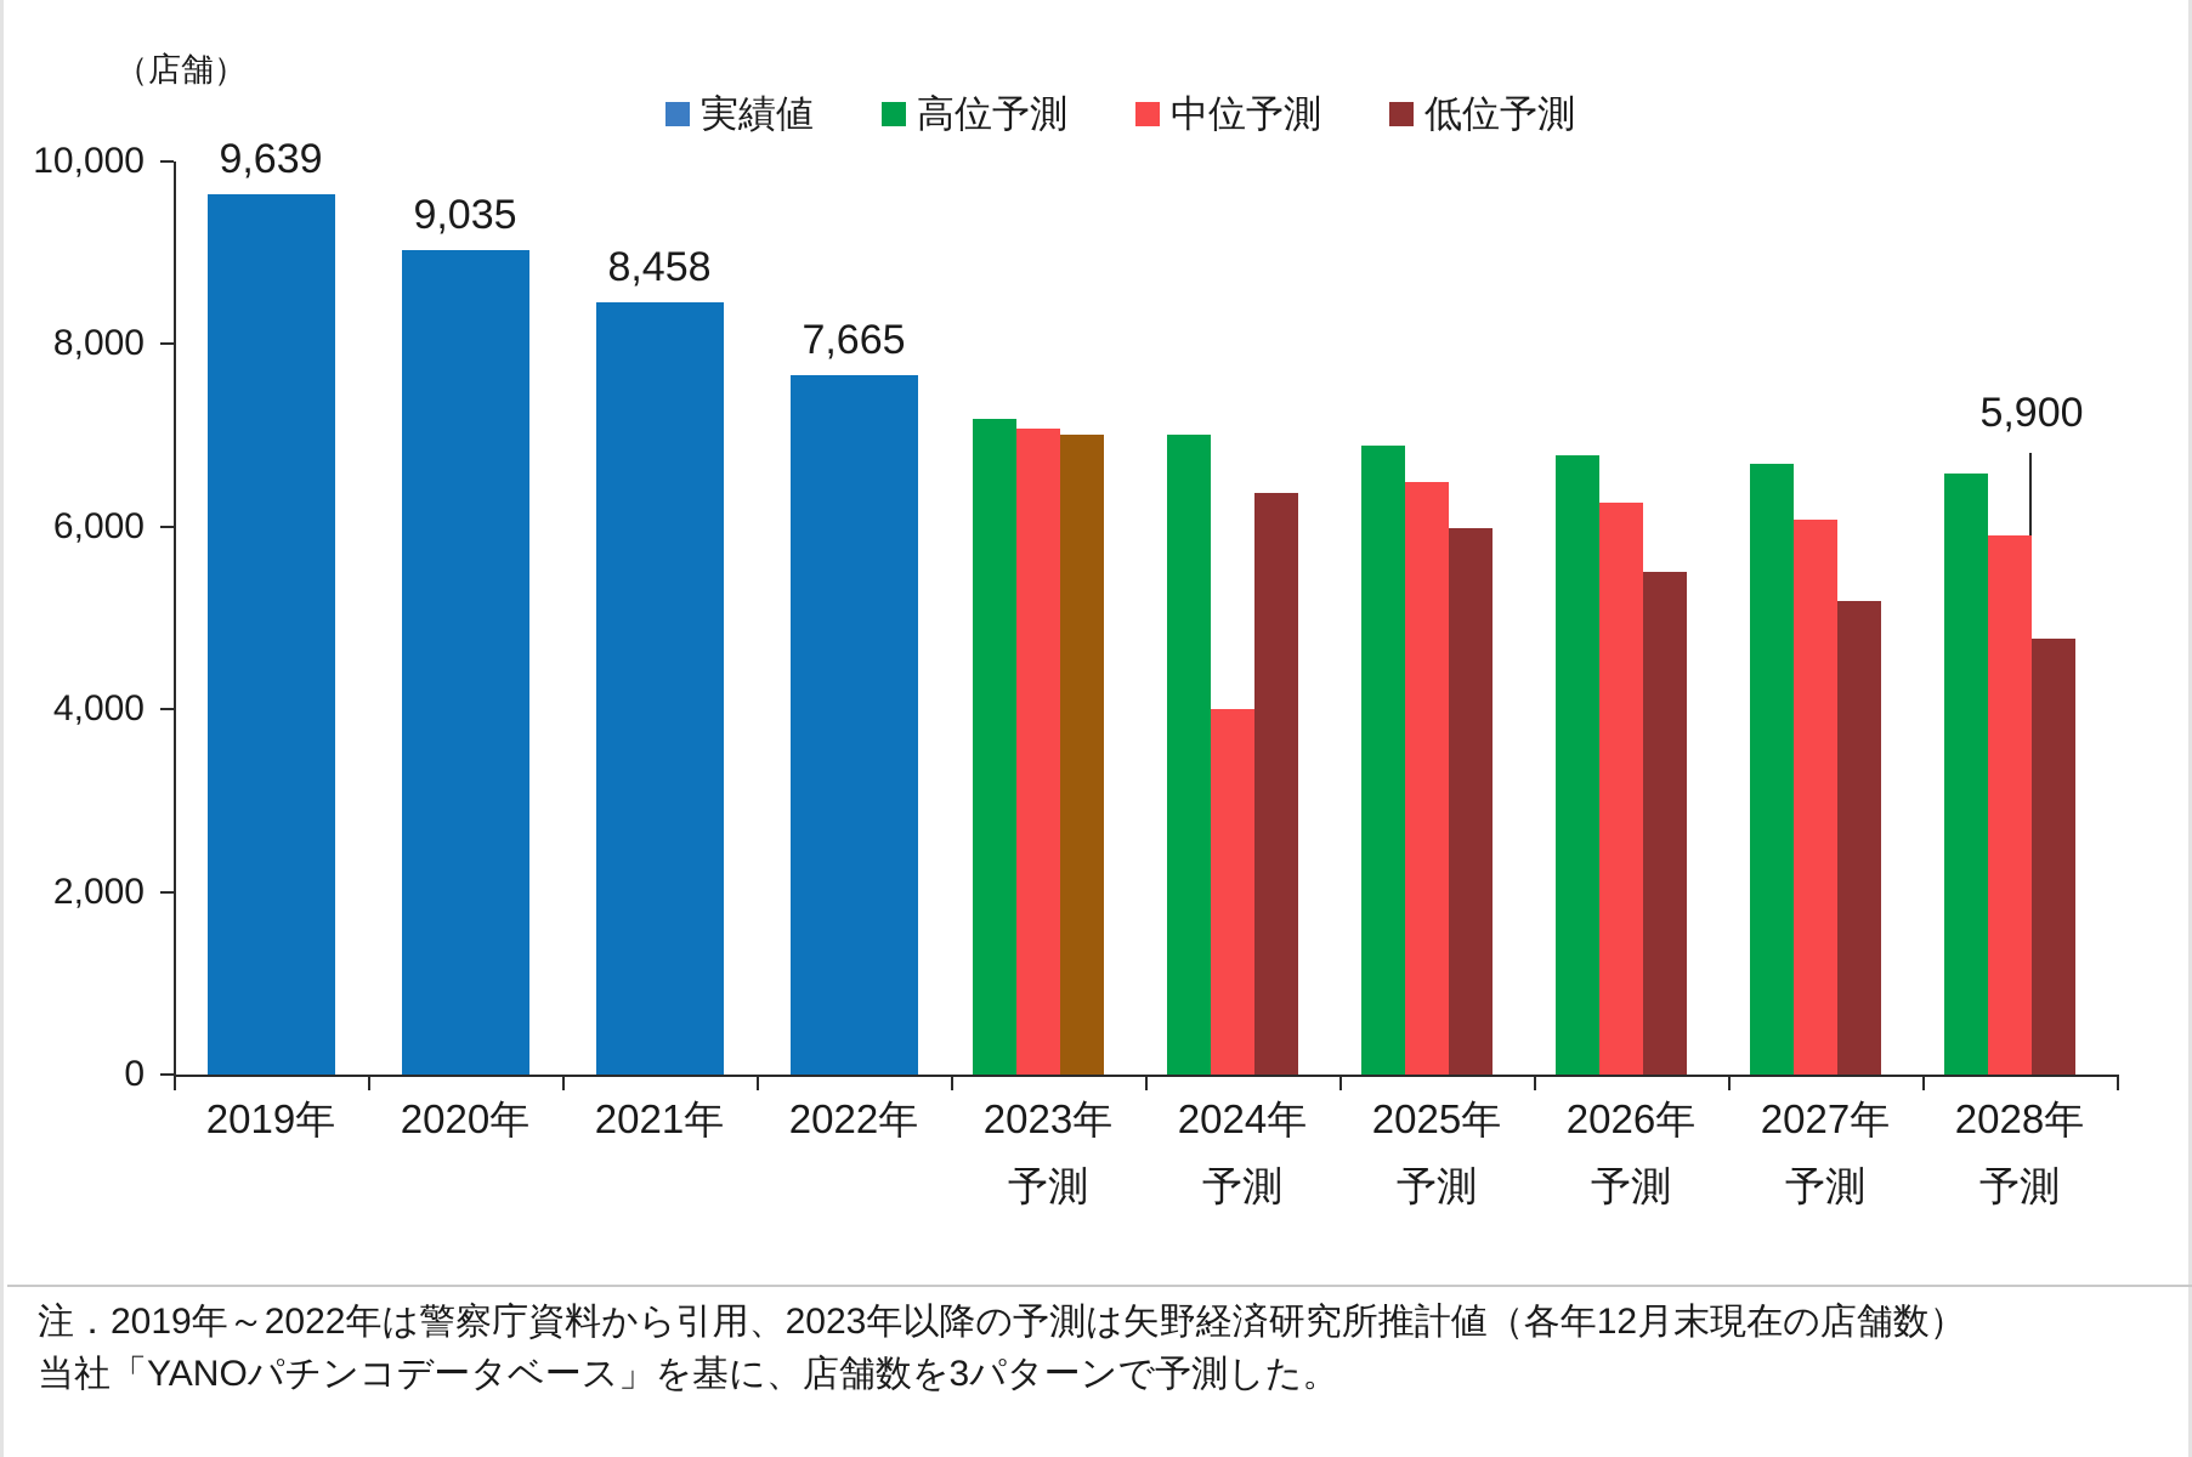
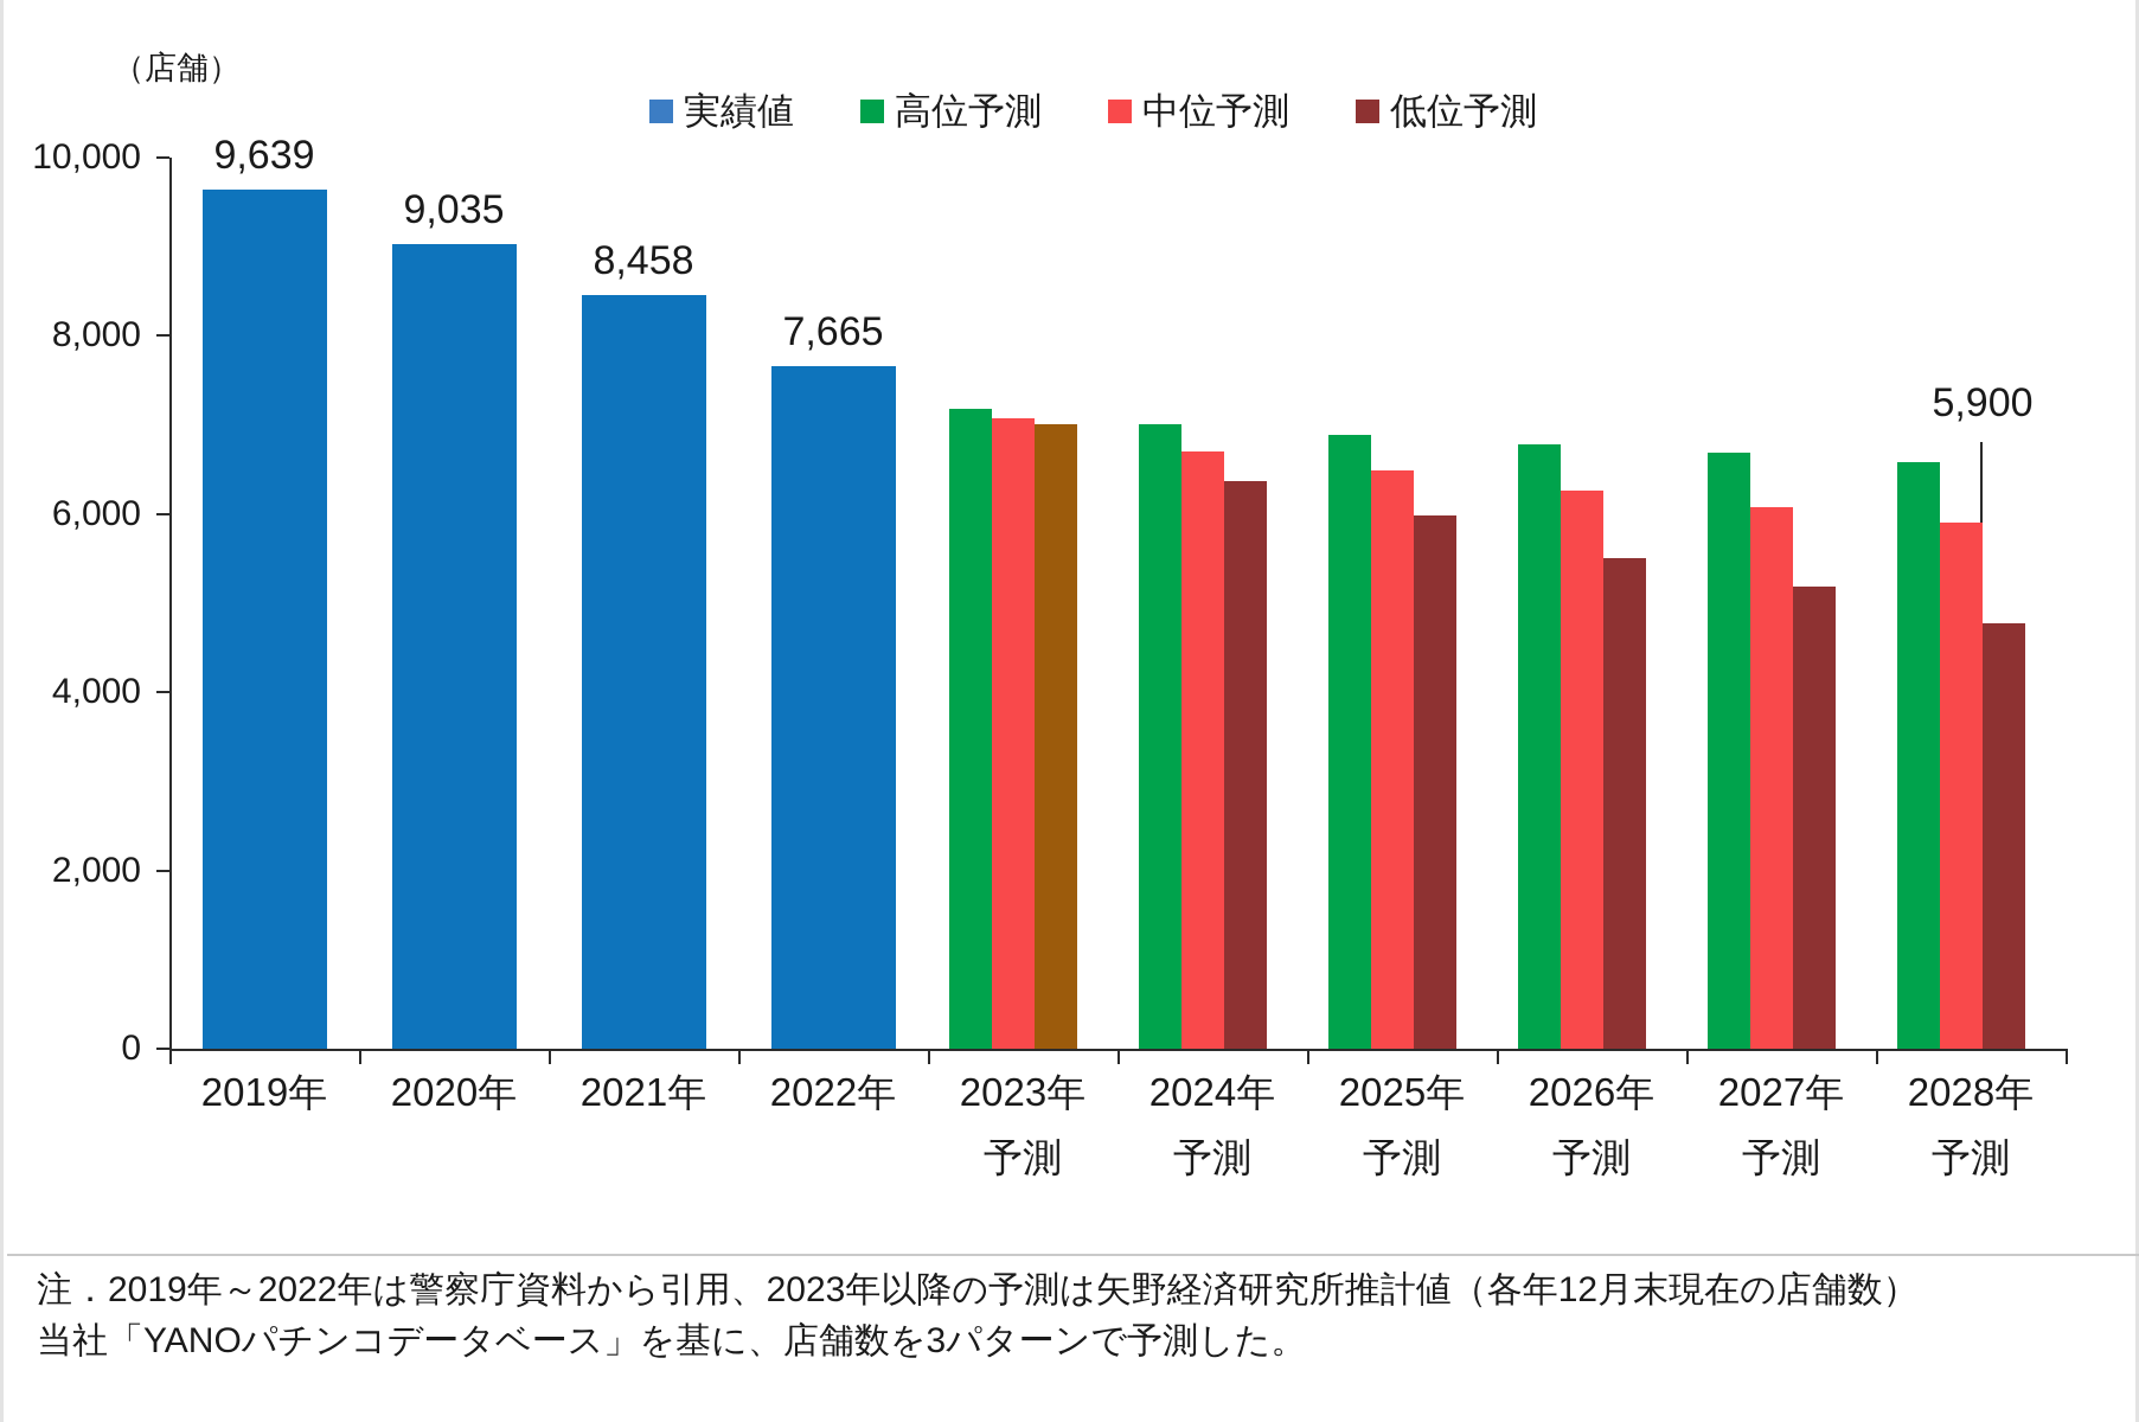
中位予測/2024年予測: 4000 -> 6700
